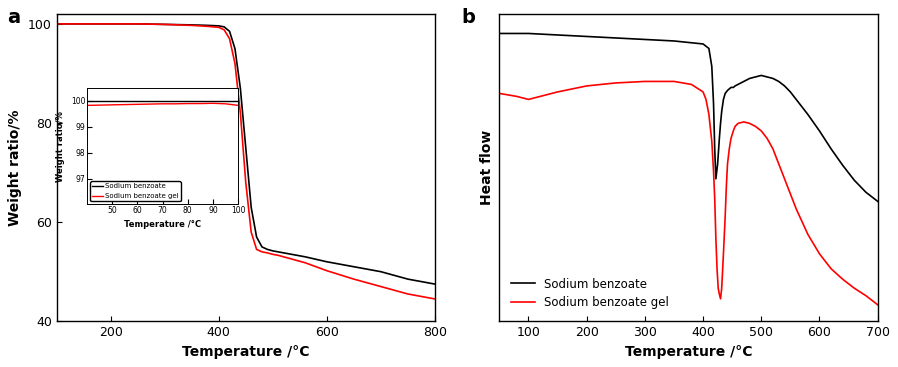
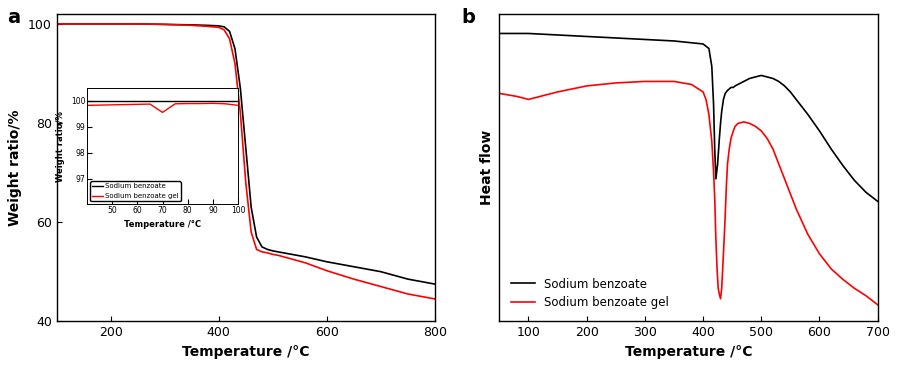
Sodium benzoate gel/70: 99.88 -> 99.55
